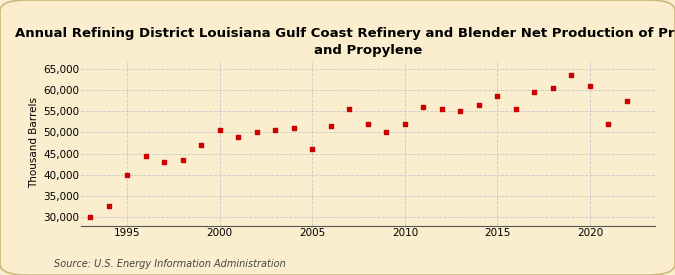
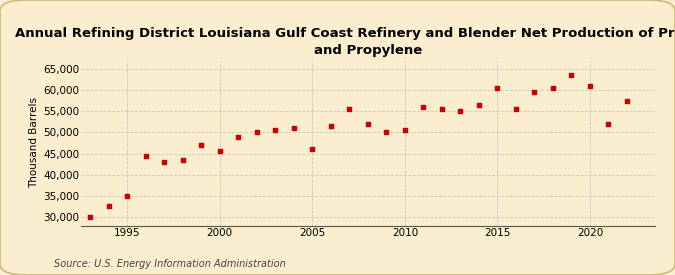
1995: 40,000 -> 35,000
2000: 50,500 -> 45,500
2010: 52,000 -> 50,500
2015: 58,500 -> 60,500
